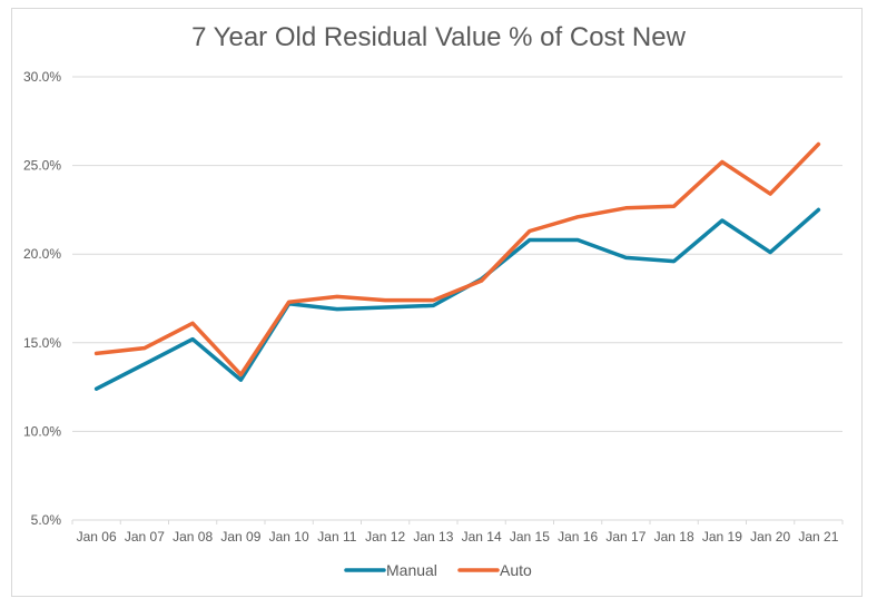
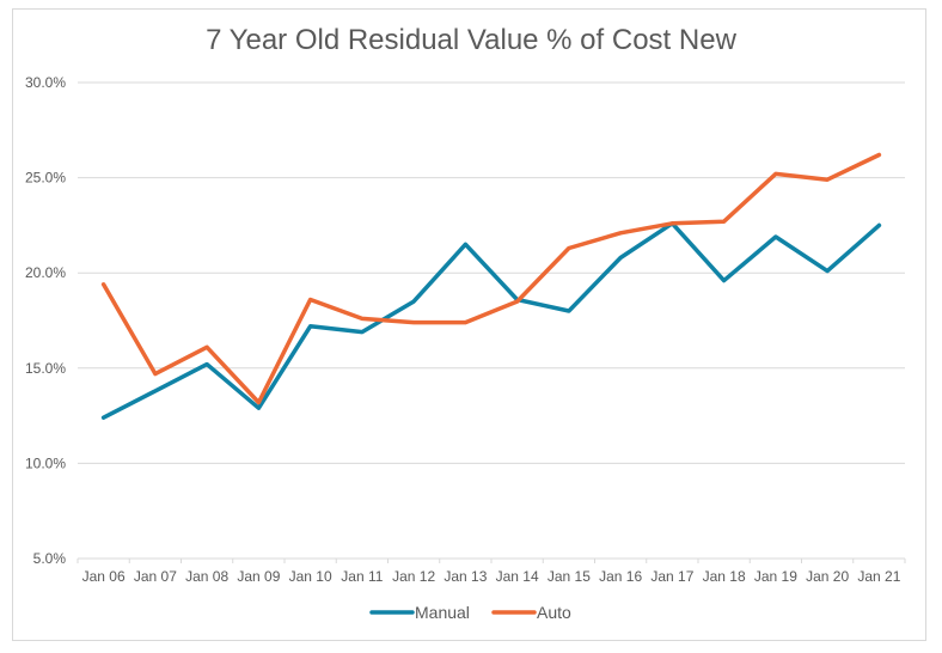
Auto/Jan 06: 14.4% -> 19.4%
Auto/Jan 10: 17.3% -> 18.6%
Manual/Jan 12: 17.0% -> 18.5%
Manual/Jan 13: 17.1% -> 21.5%
Manual/Jan 15: 20.8% -> 18.0%
Manual/Jan 17: 19.8% -> 22.6%
Auto/Jan 20: 23.4% -> 24.9%
